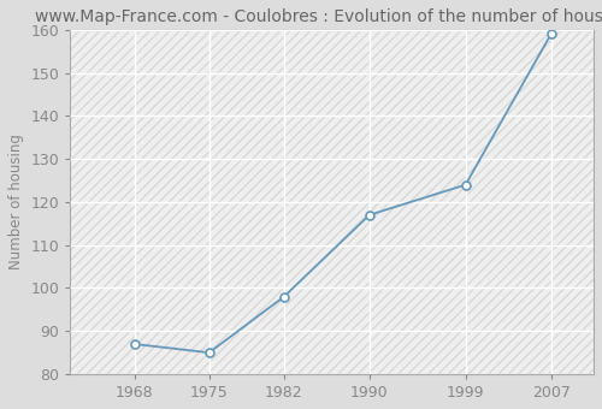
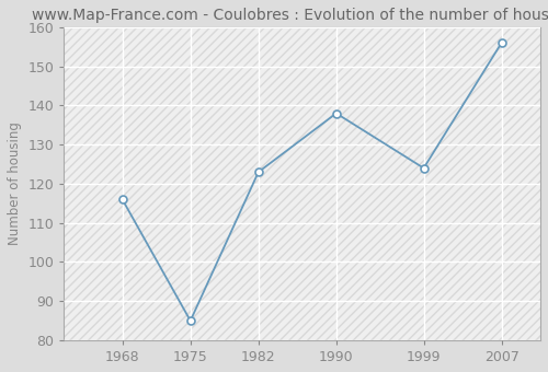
1968: 87 -> 116
1982: 98 -> 123
1990: 117 -> 138
2007: 159 -> 156
